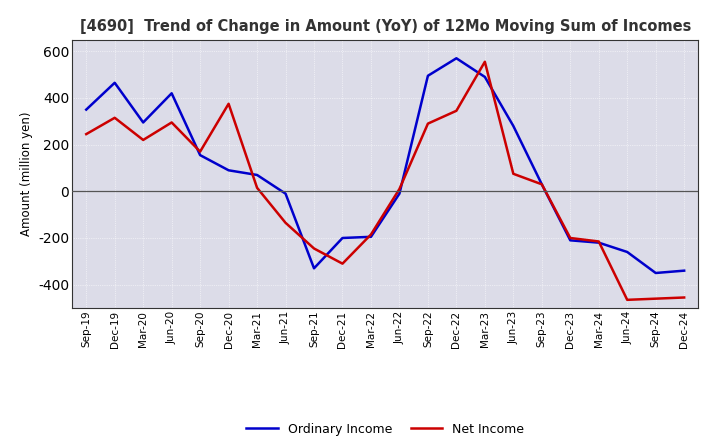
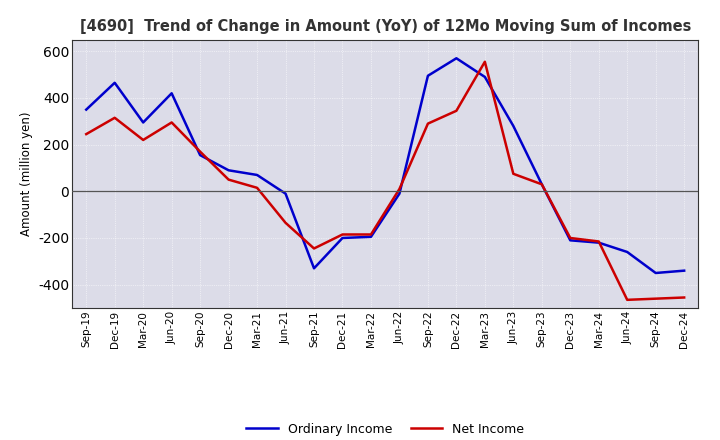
Net Income/Dec-20: 375 -> 50
Net Income/Dec-21: -310 -> -185
